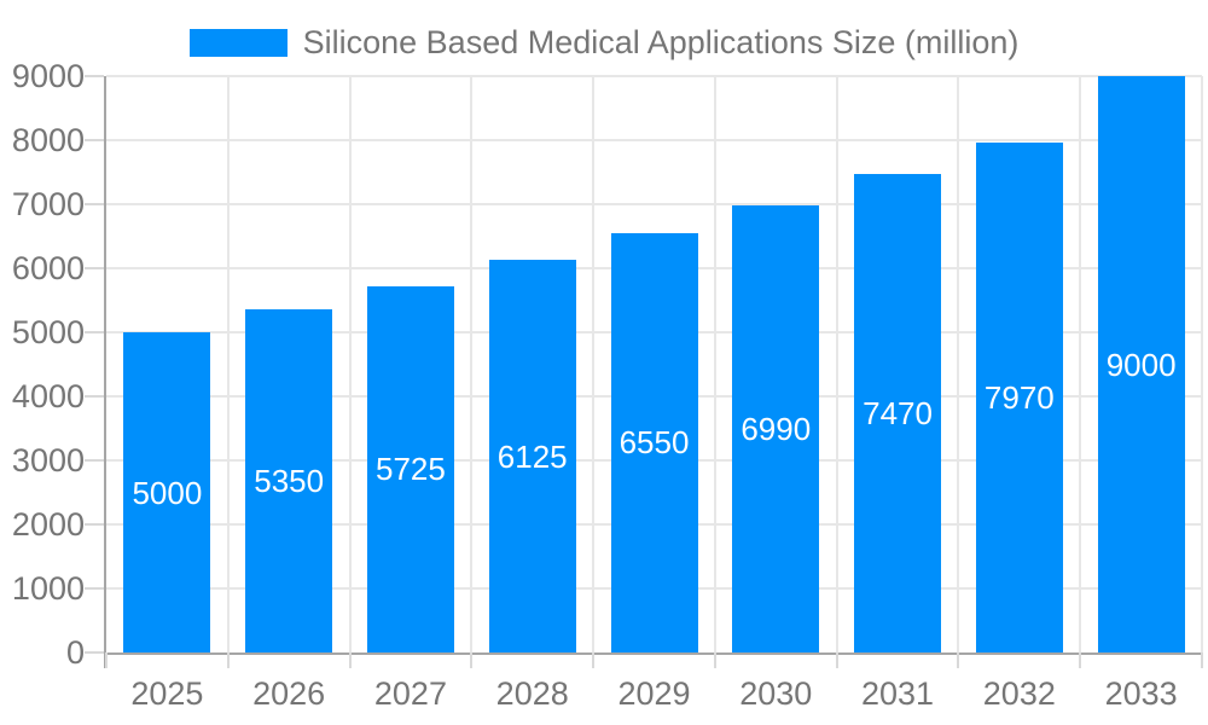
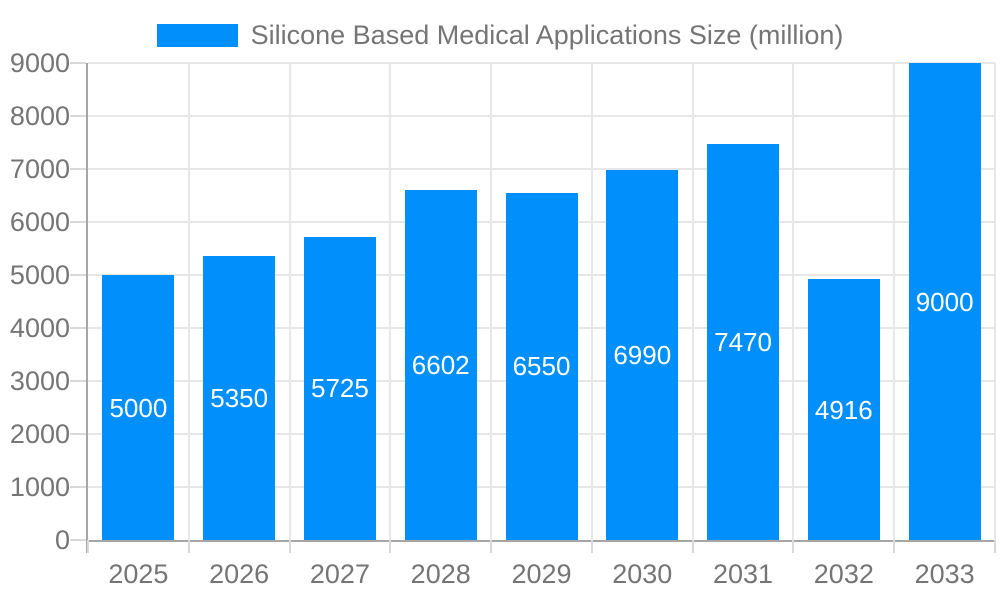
2028: 6125 -> 6602
2032: 7970 -> 4916
